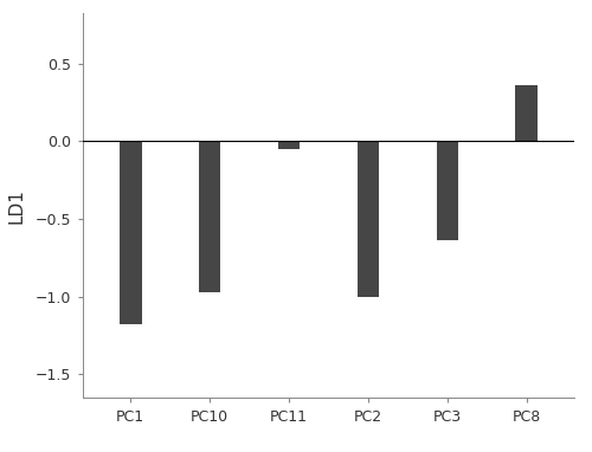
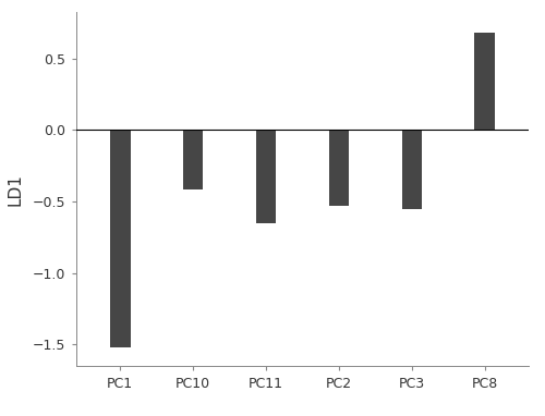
PC1: -1.18 -> -1.52
PC10: -0.97 -> -0.42
PC11: -0.05 -> -0.65
PC2: -1.00 -> -0.53
PC3: -0.64 -> -0.55
PC8: 0.36 -> 0.68
